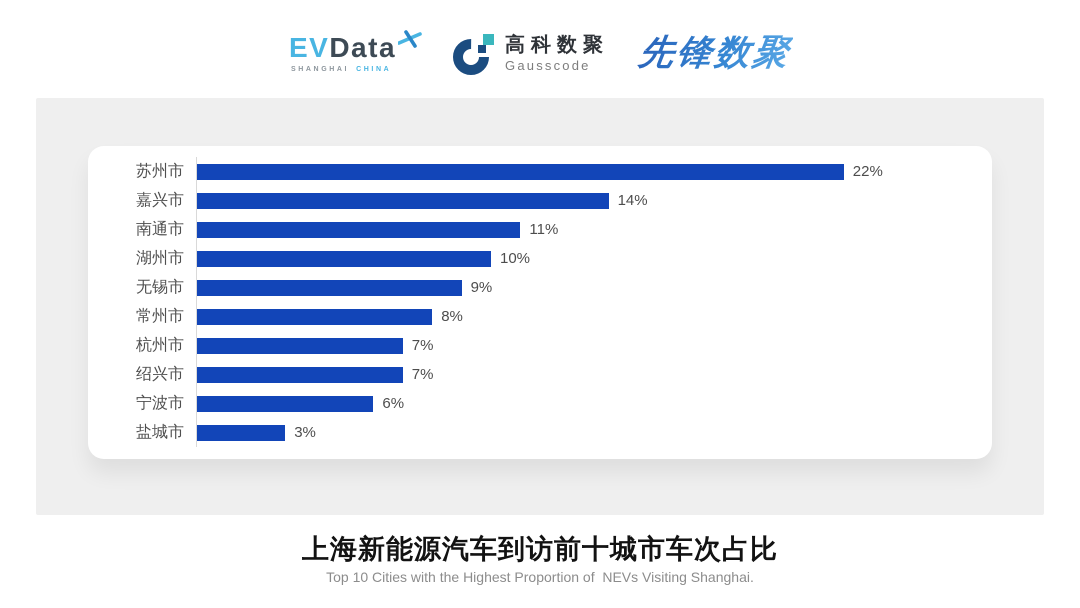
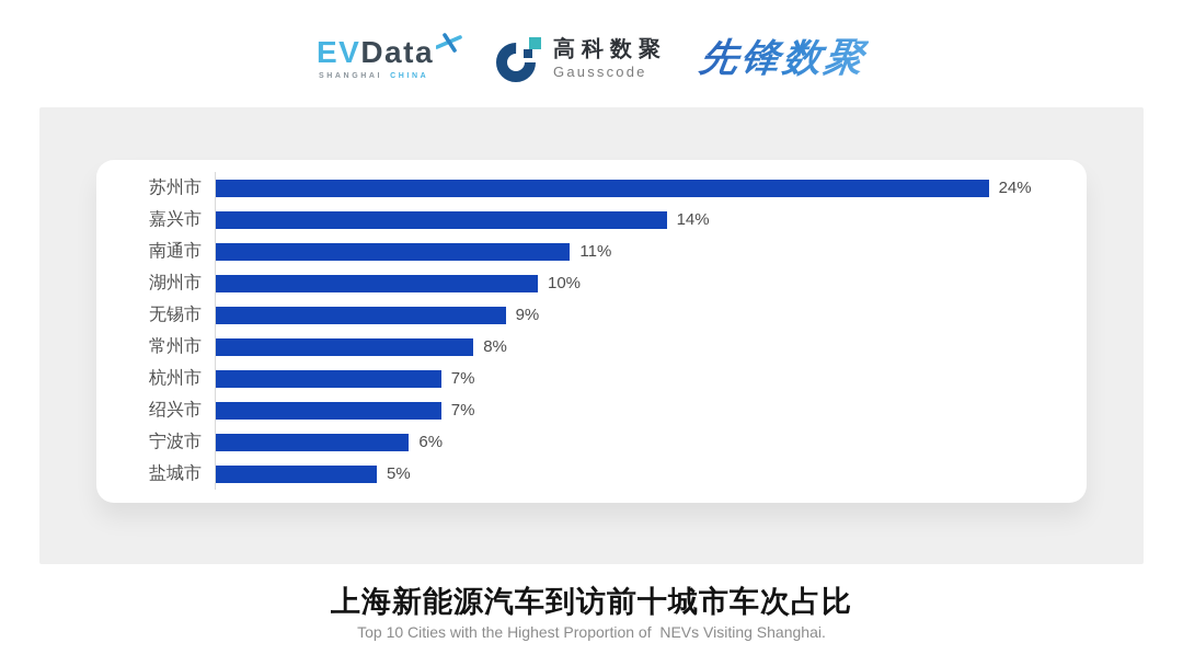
苏州市: 22% -> 24%
盐城市: 3% -> 5%
